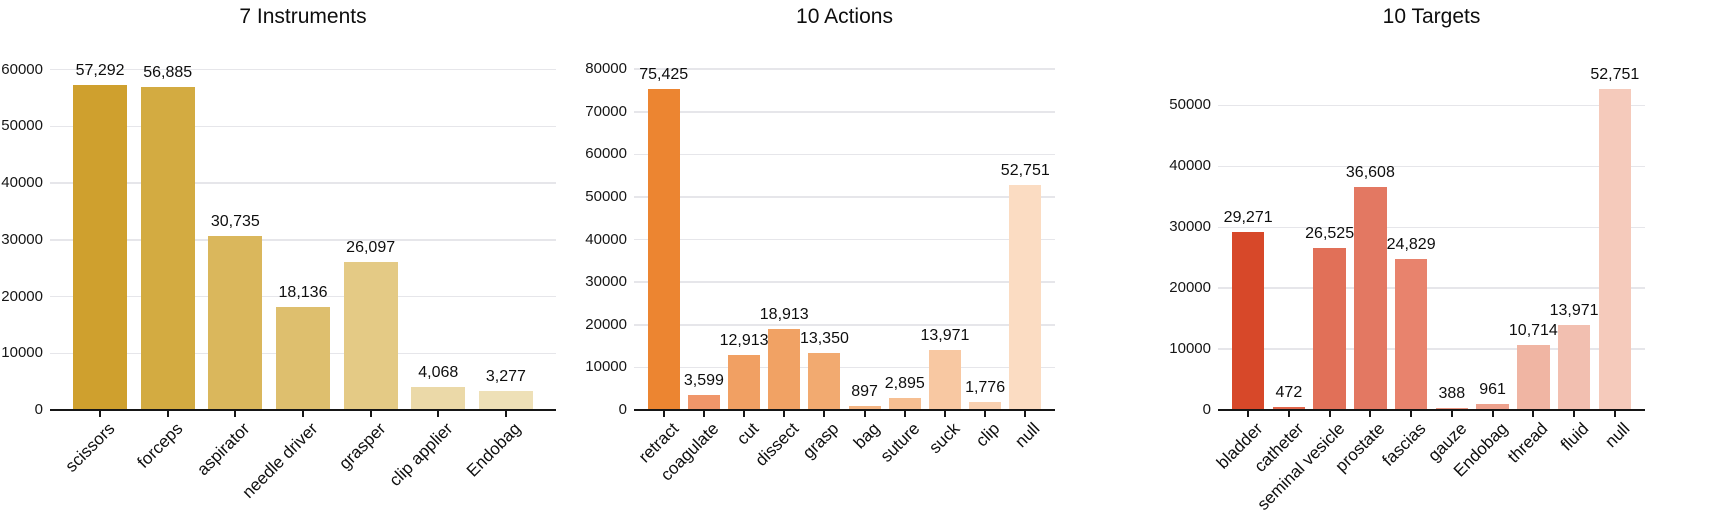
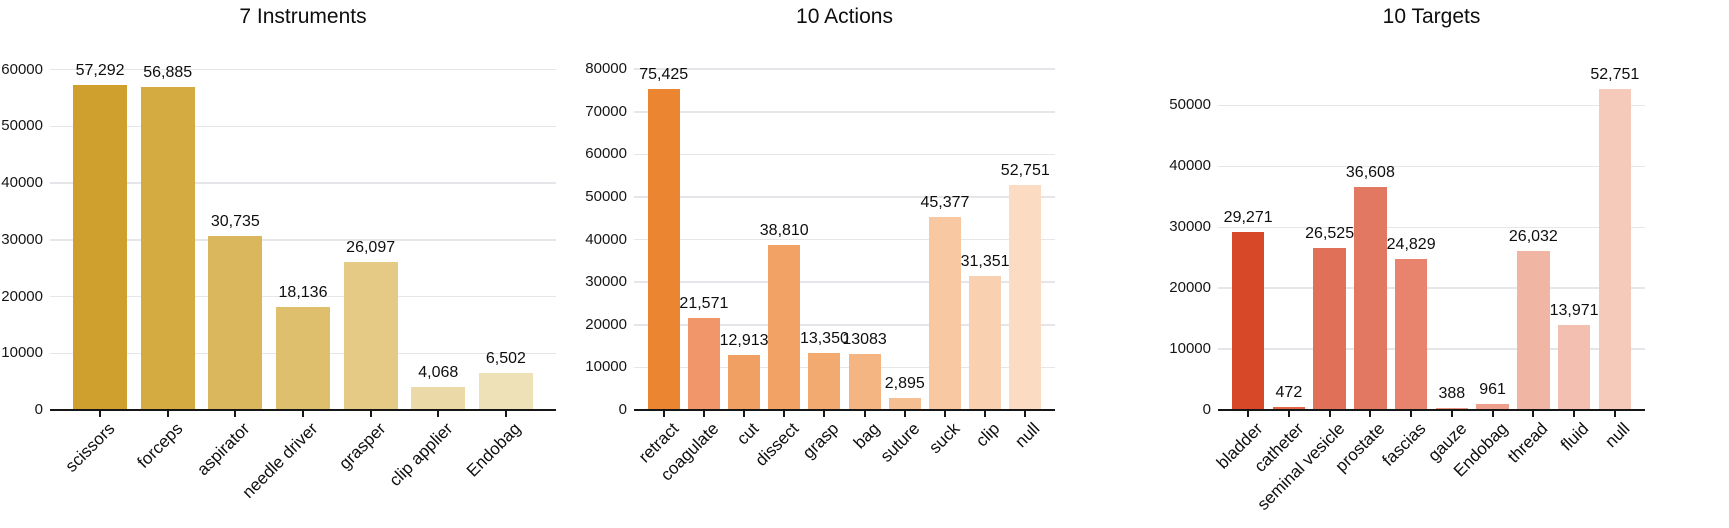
7 Instruments/Endobag: 3,277 -> 6,502
10 Actions/coagulate: 3,599 -> 21,571
10 Actions/dissect: 18,913 -> 38,810
10 Actions/bag: 897 -> 13083
10 Actions/suck: 13,971 -> 45,377
10 Actions/clip: 1,776 -> 31,351
10 Targets/thread: 10,714 -> 26,032
